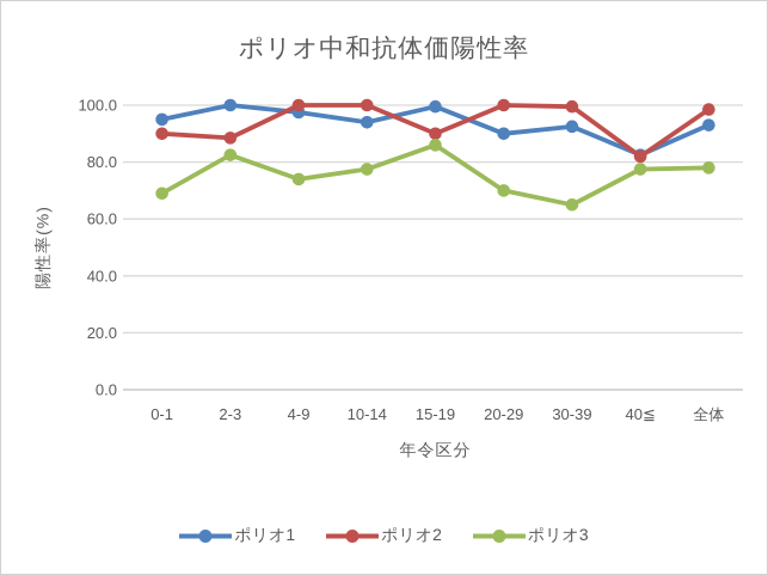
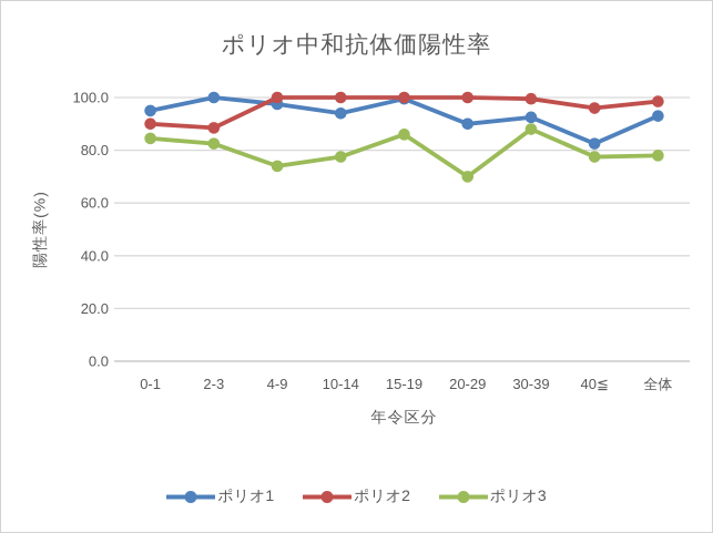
ポリオ3/0-1: 69 -> 84
ポリオ2/15-19: 90 -> 100
ポリオ3/30-39: 65 -> 88
ポリオ2/40≦: 82 -> 96
